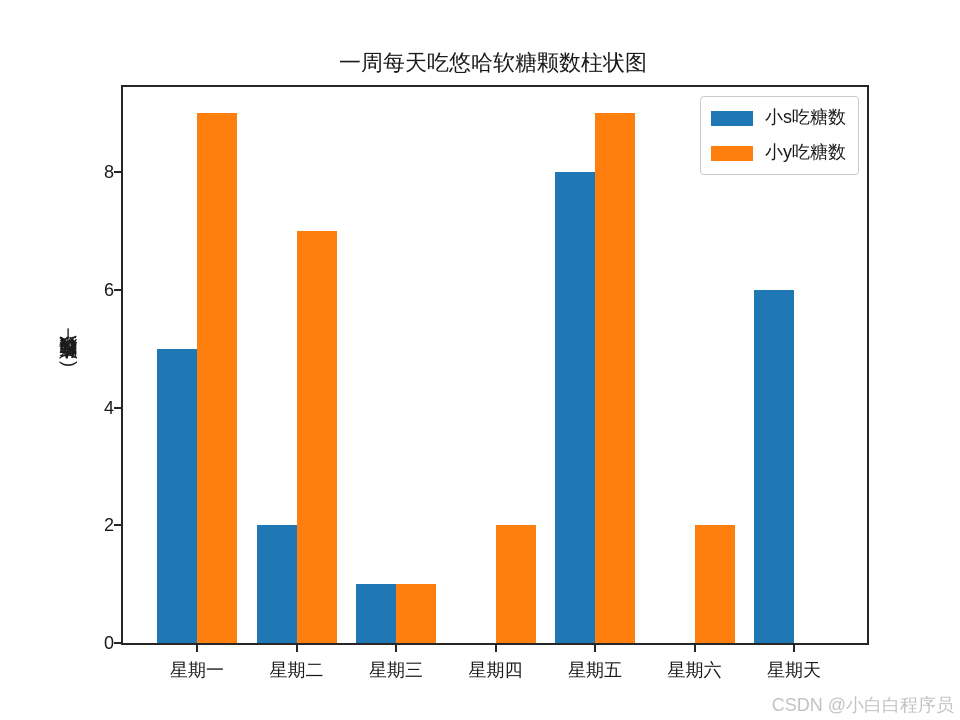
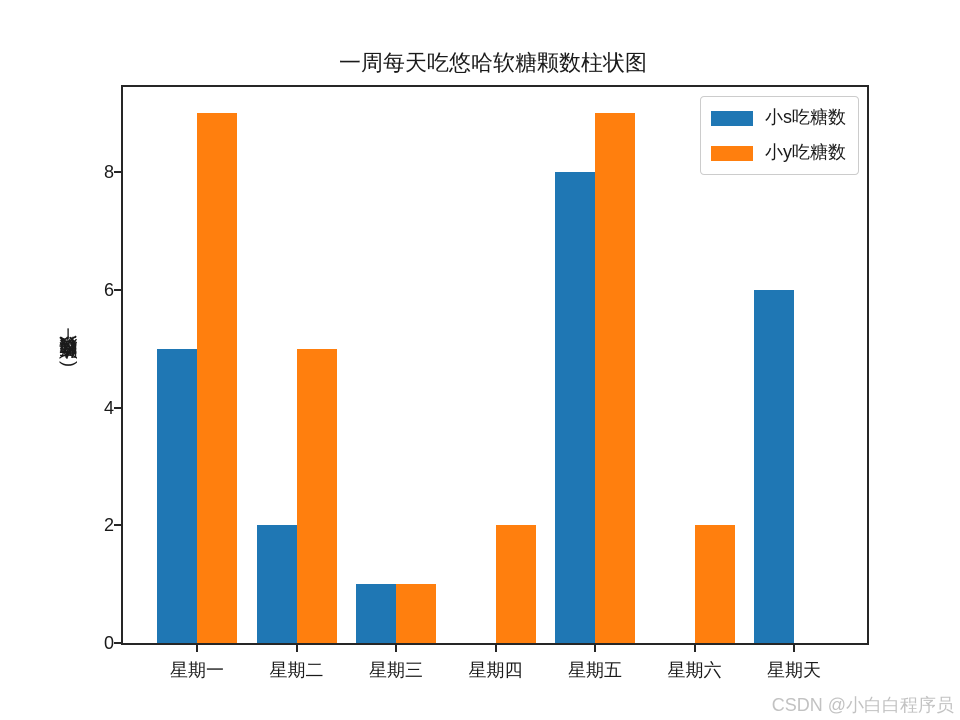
小y吃糖数/星期二: 7 -> 5
